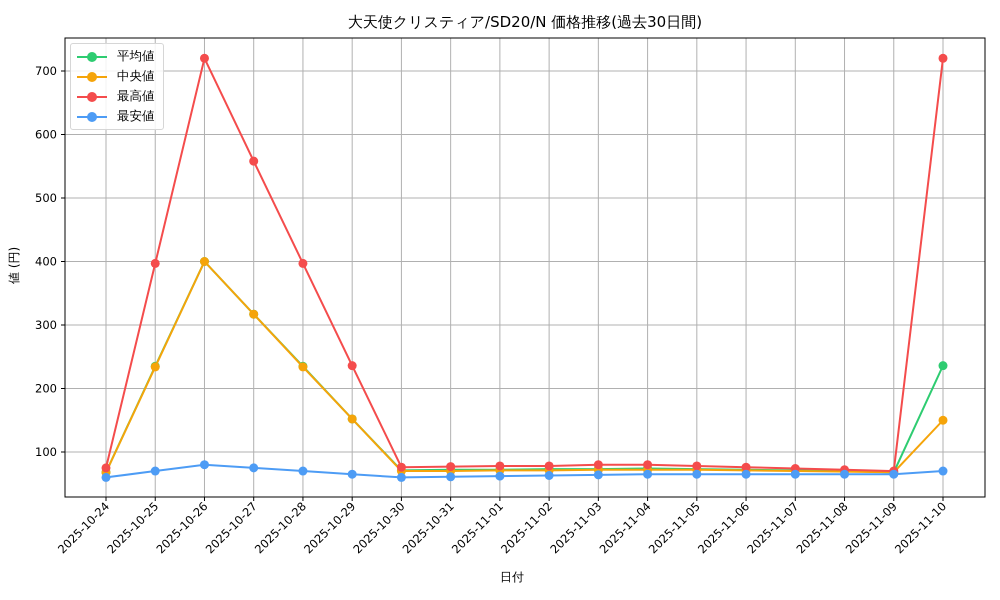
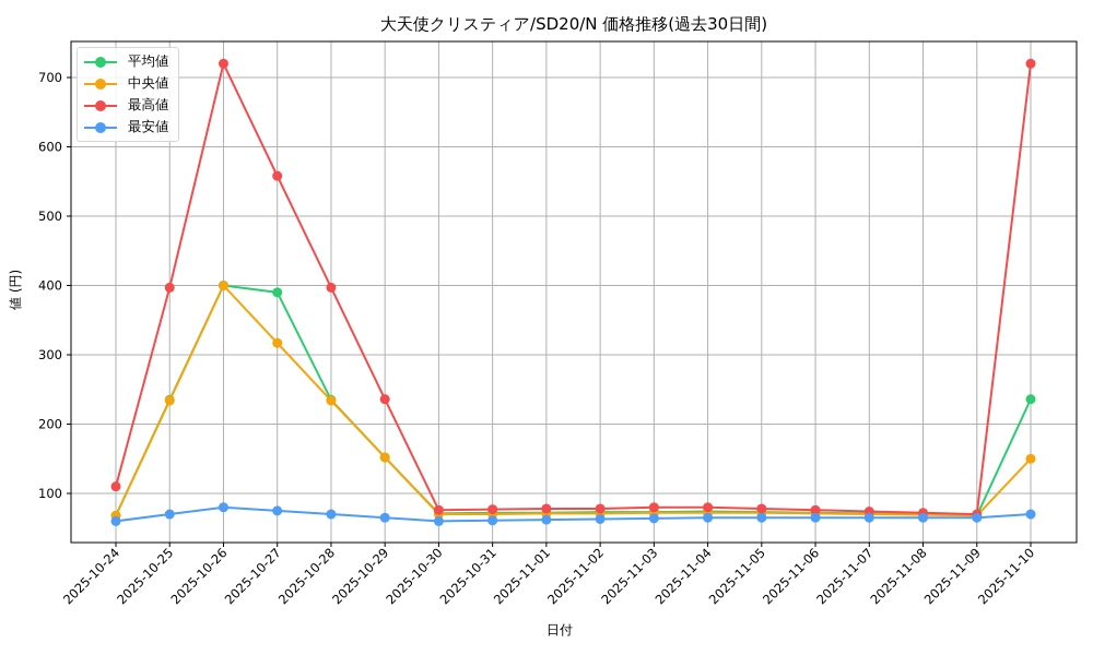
最高値/2025-10-24: 80 -> 110
平均値/2025-10-27: 320 -> 390
